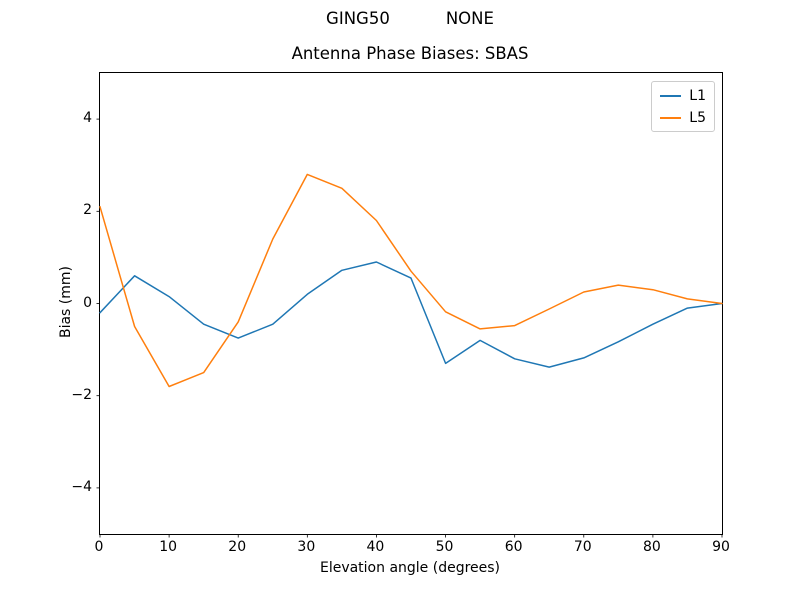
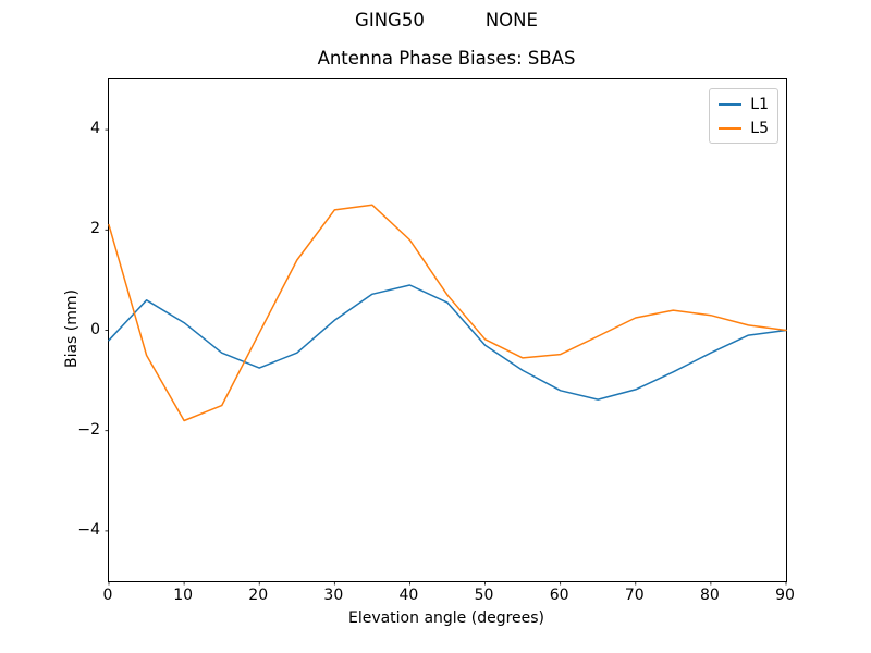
L5/20: -0.4 -> -0.1
L5/30: 2.8 -> 2.4
L1/50: -1.3 -> -0.3
